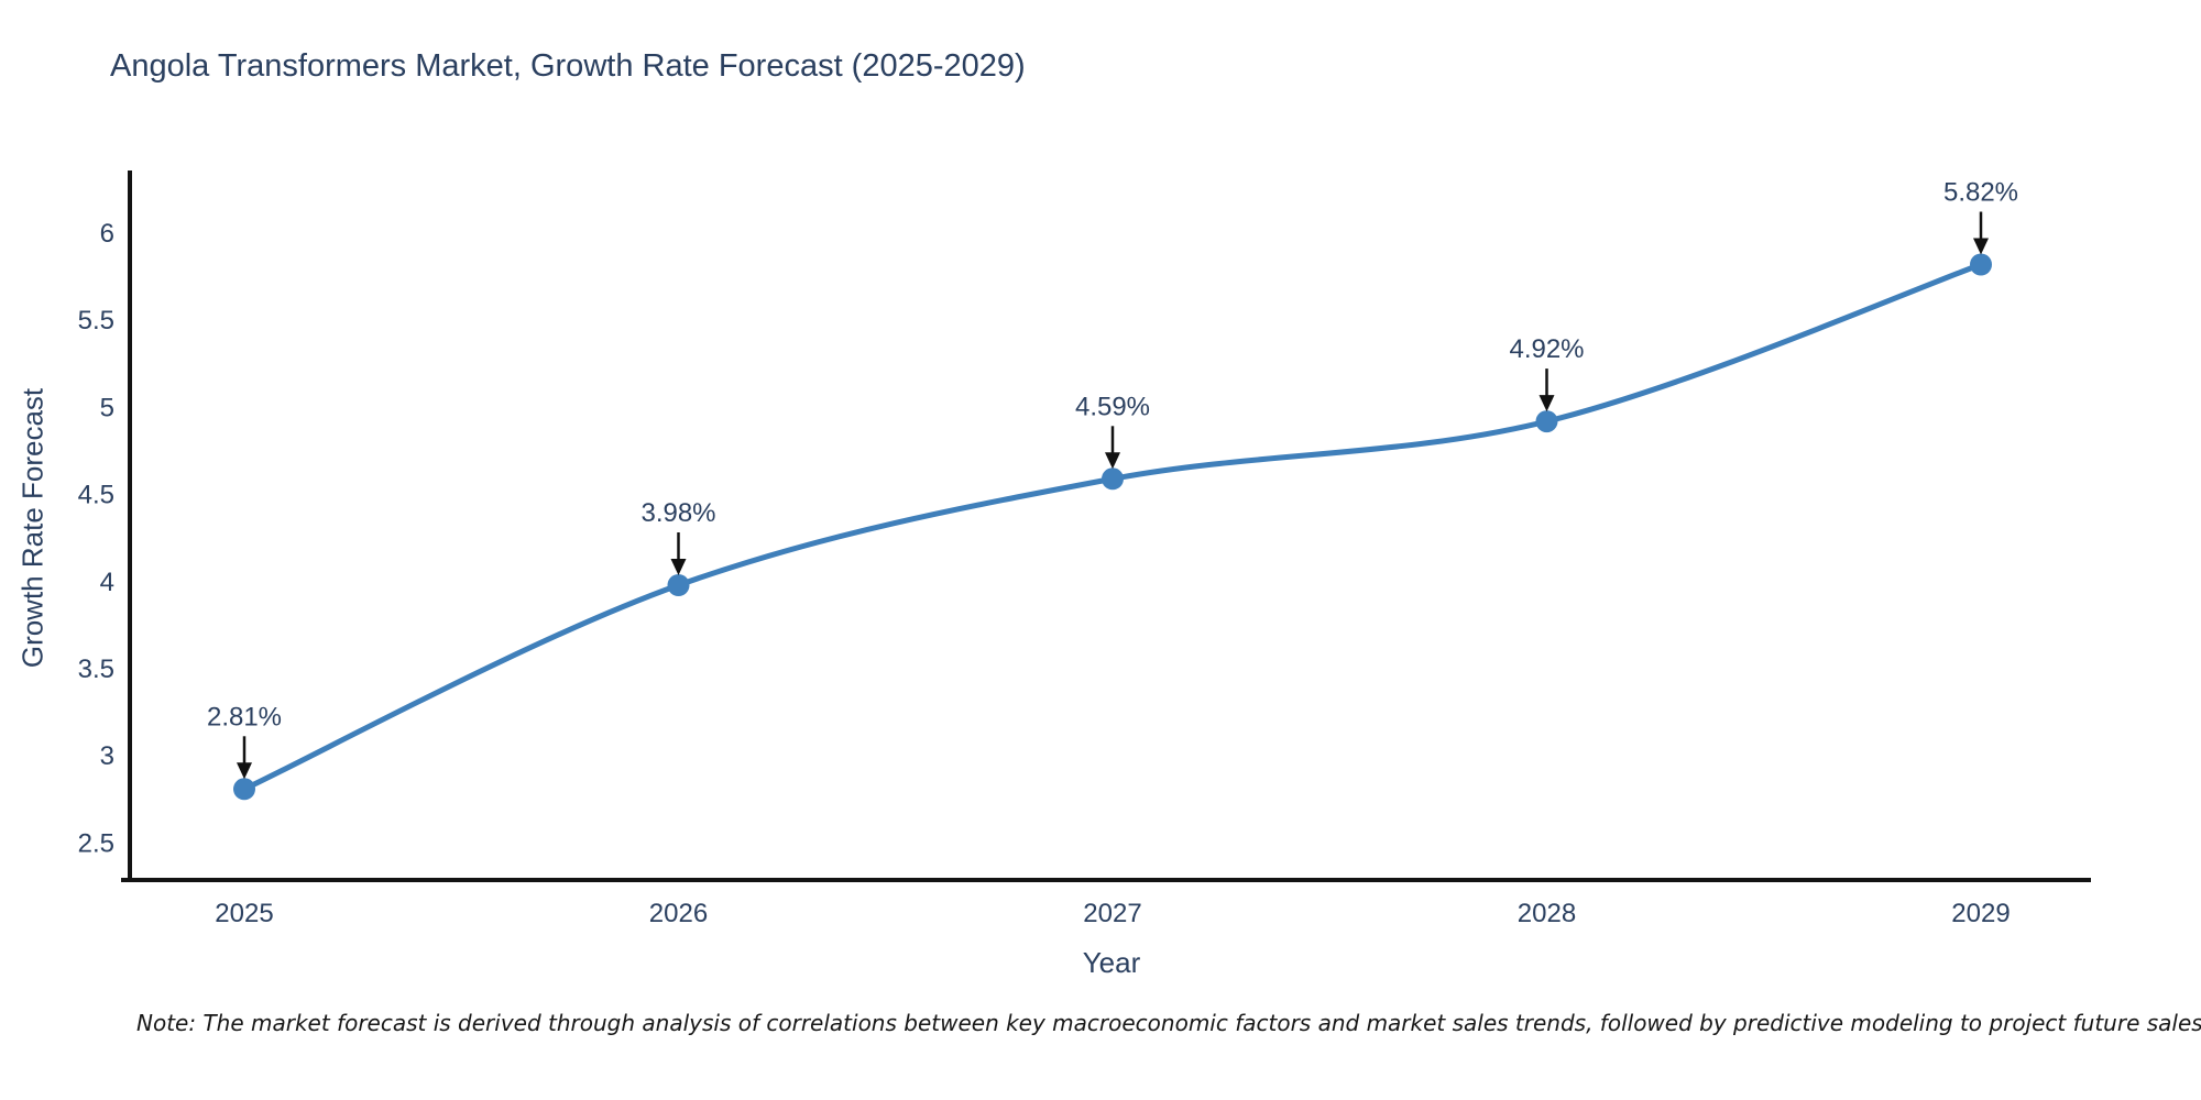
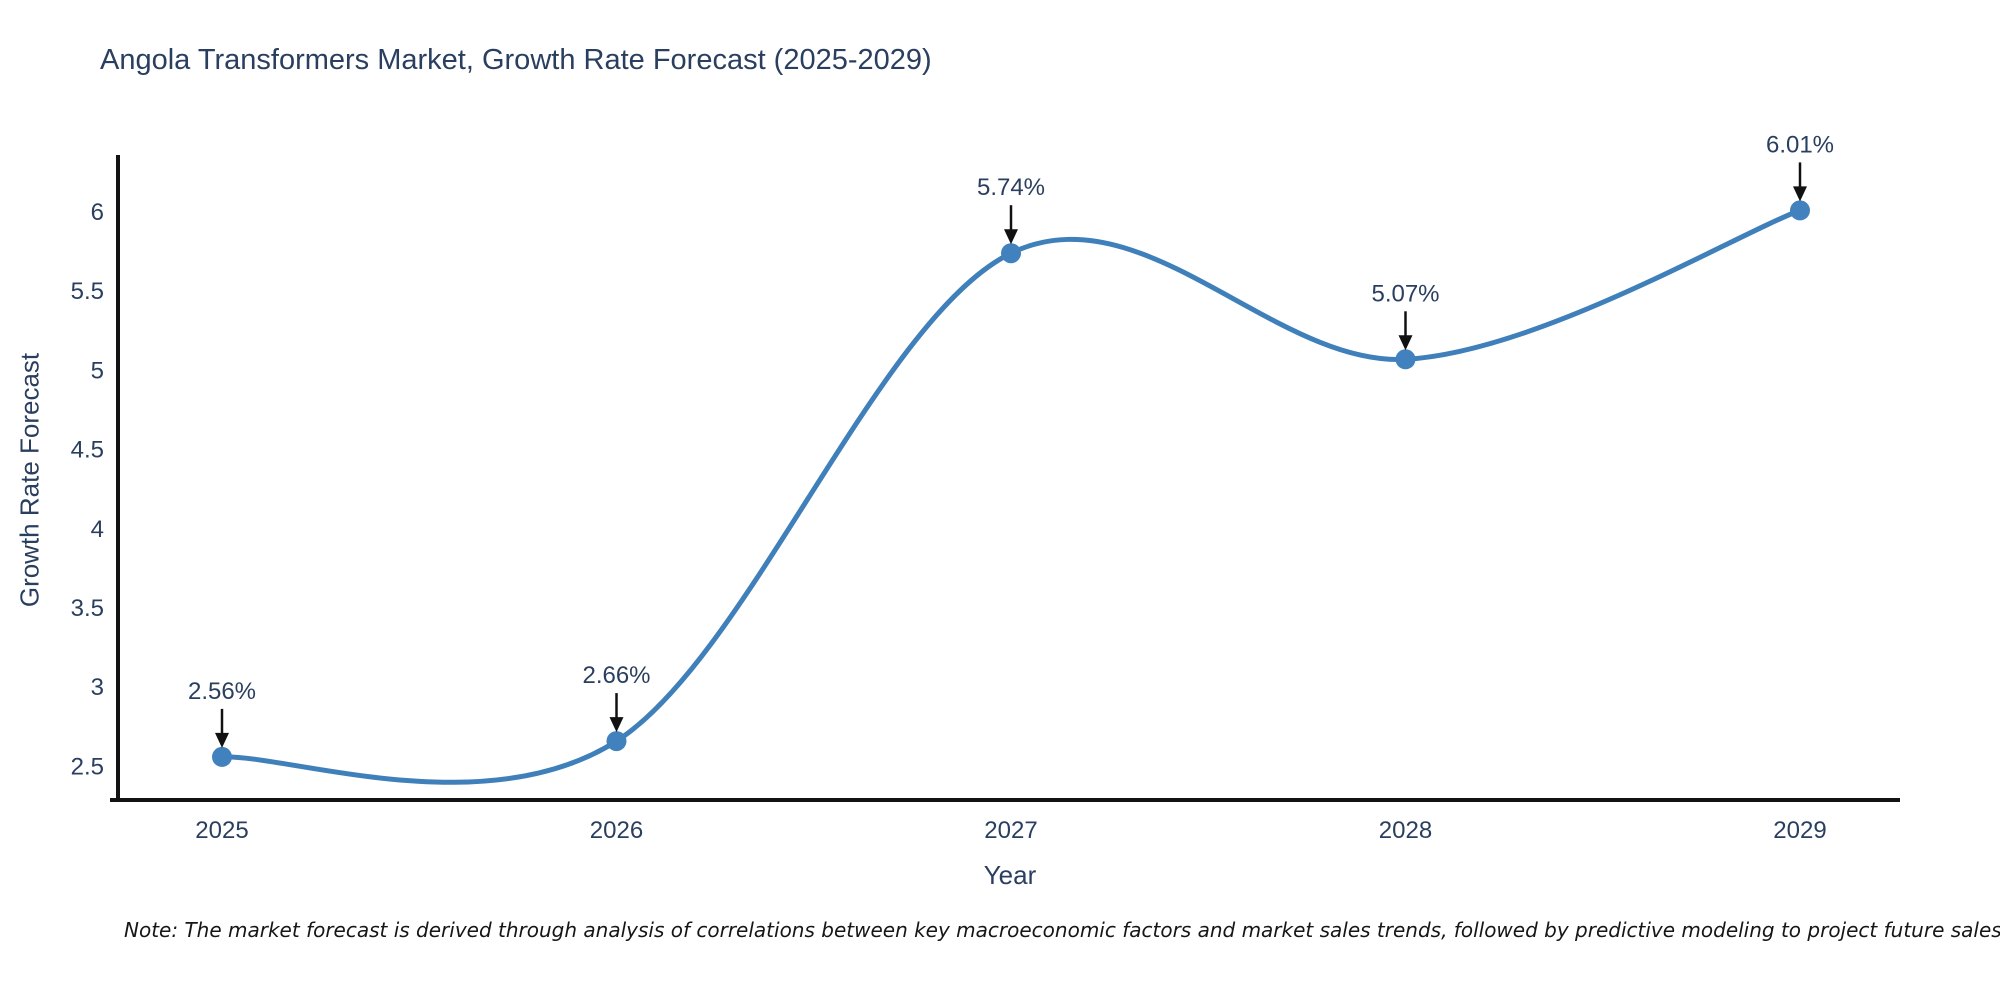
2025: 2.81% -> 2.56%
2026: 3.98% -> 2.66%
2027: 4.59% -> 5.74%
2028: 4.92% -> 5.07%
2029: 5.82% -> 6.01%
